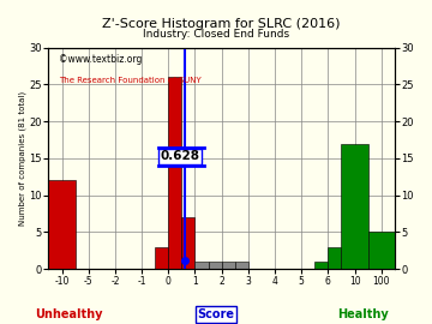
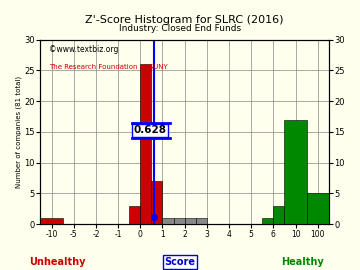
-10: 12 -> 1
